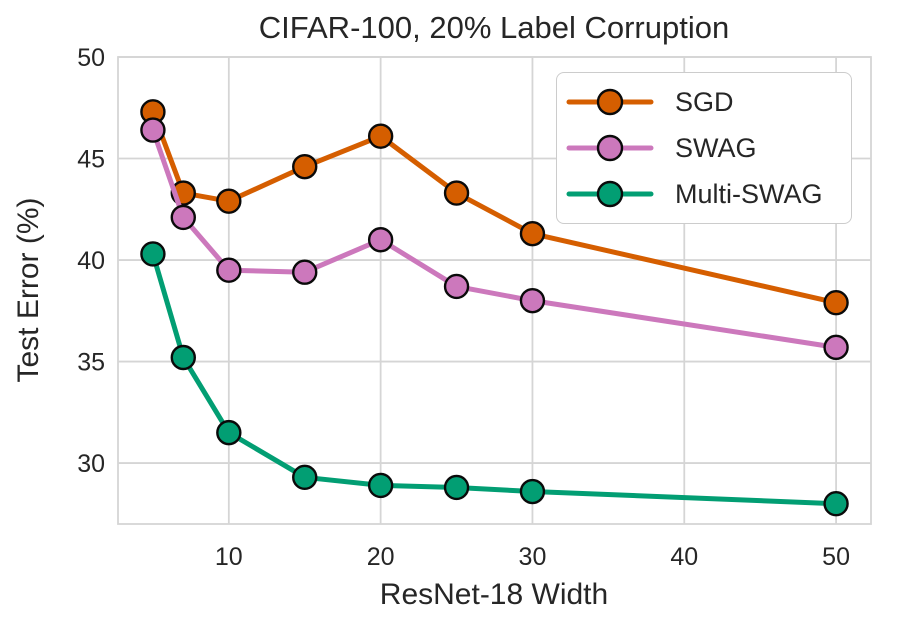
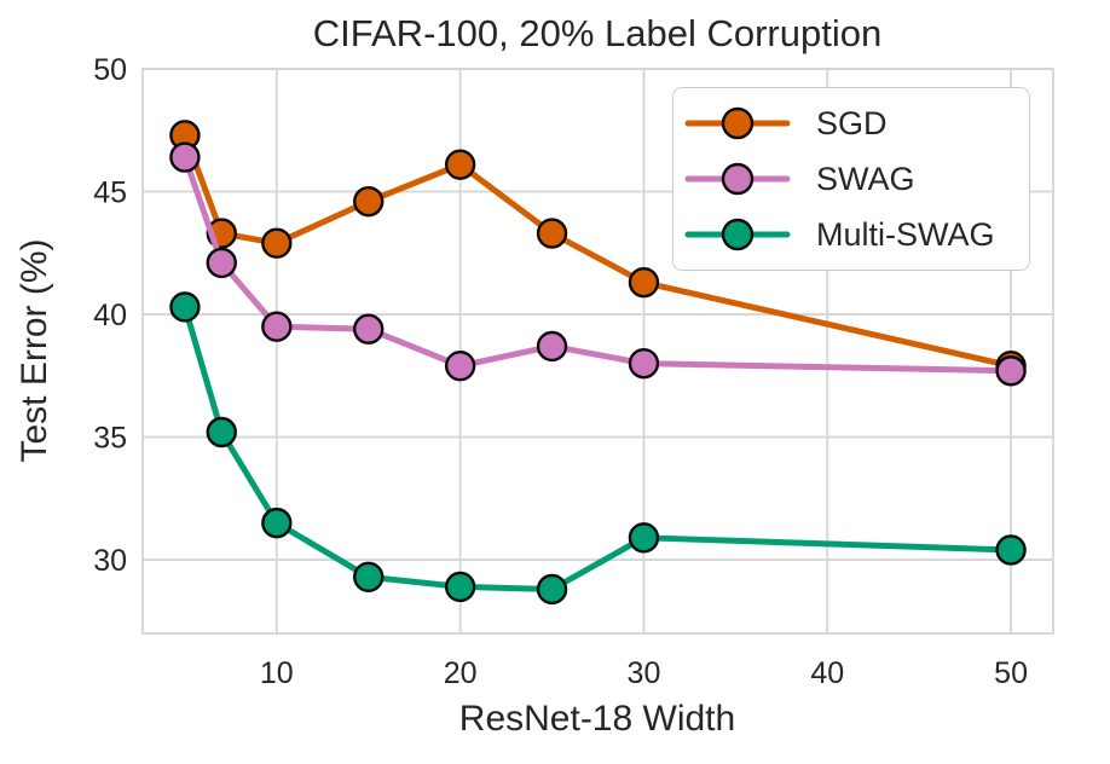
SWAG/20: 41.0 -> 37.9
Multi-SWAG/30: 28.6 -> 30.9
SWAG/50: 35.7 -> 37.7
Multi-SWAG/50: 28.0 -> 30.4
